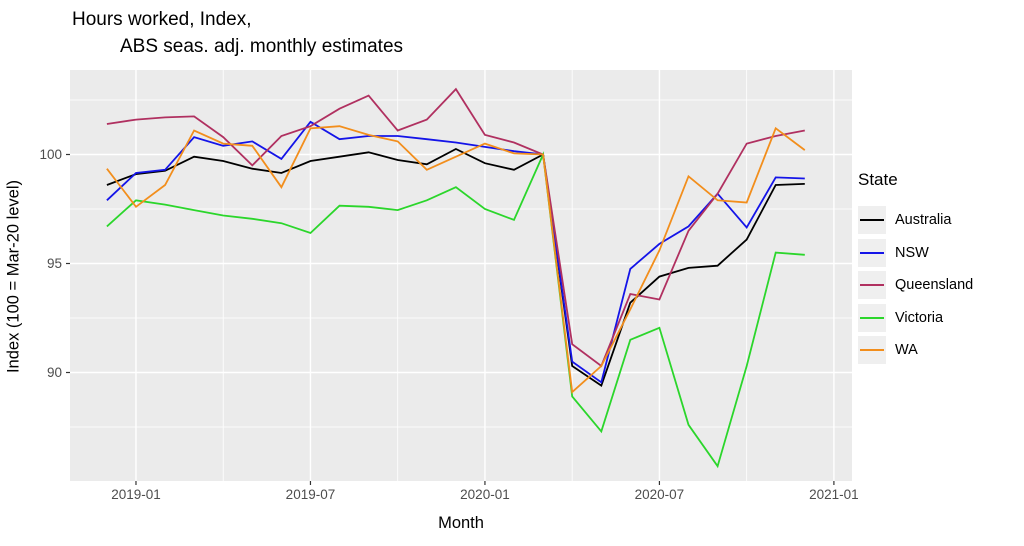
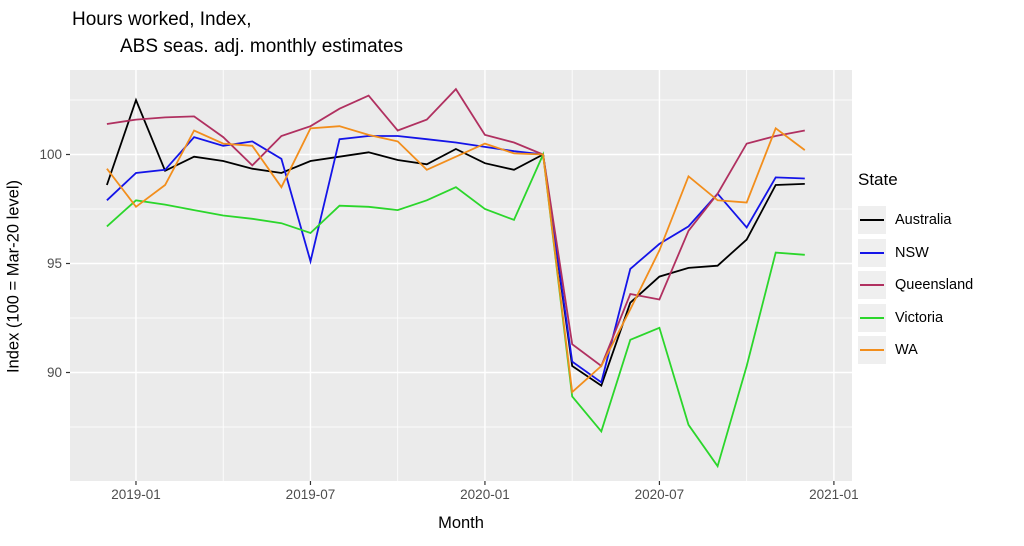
Australia/2019-01: 99.1 -> 102.5
NSW/2019-07: 101.5 -> 95.1
